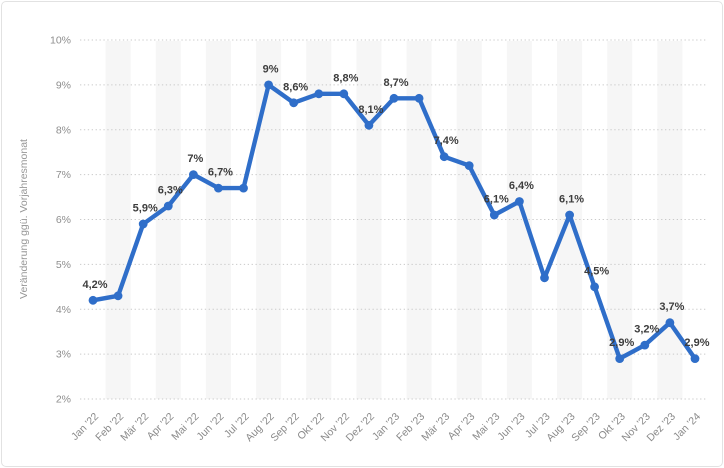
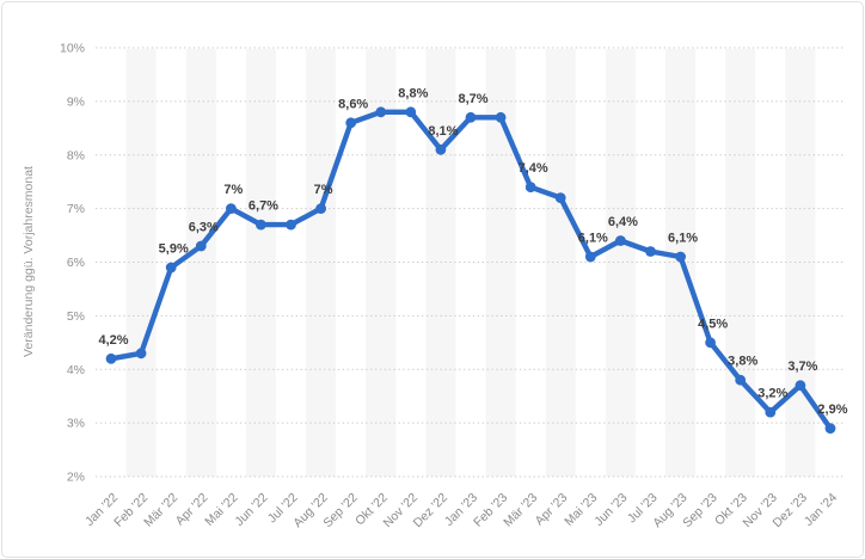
Aug '22: 9% -> 7%
Jul '23: 4.7% -> 6.2%
Okt '23: 2,9% -> 3,8%
